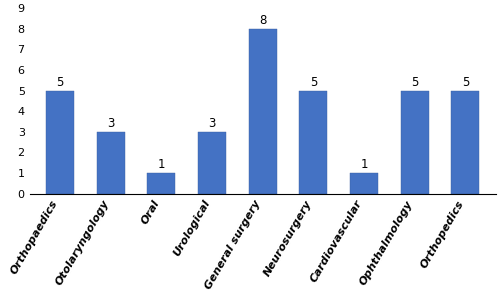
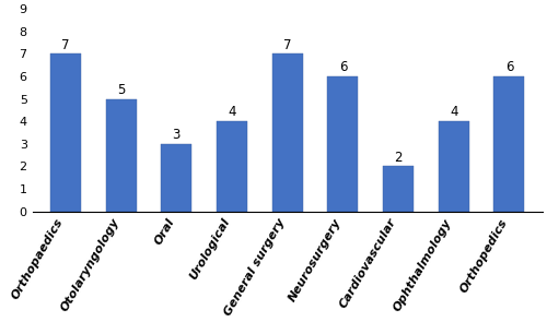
Orthopaedics: 5 -> 7
Otolaryngology: 3 -> 5
Oral: 1 -> 3
Urological: 3 -> 4
General surgery: 8 -> 7
Neurosurgery: 5 -> 6
Cardiovascular: 1 -> 2
Ophthalmology: 5 -> 4
Orthopedics: 5 -> 6
